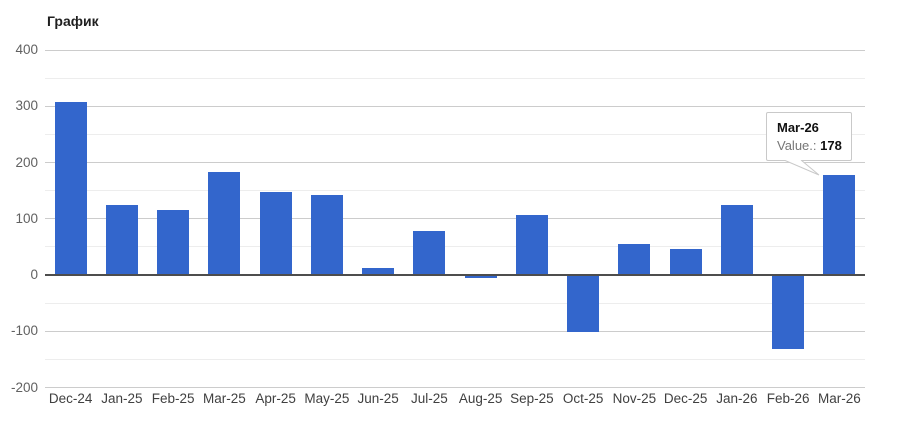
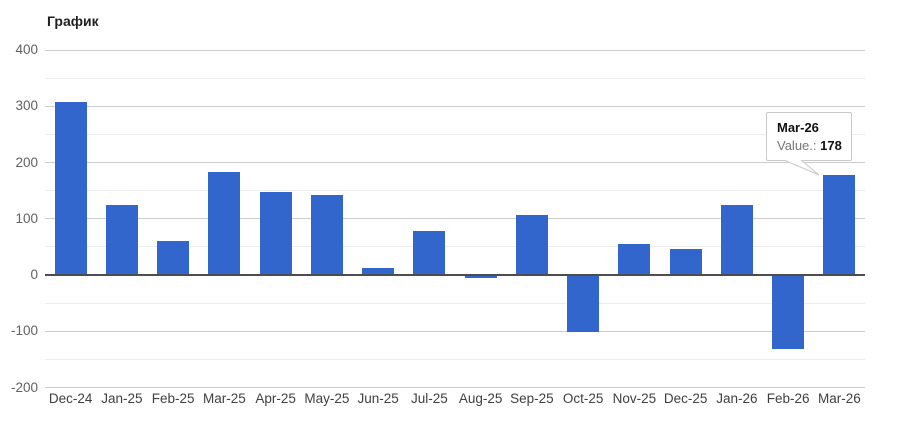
Feb-25: 120 -> 60
